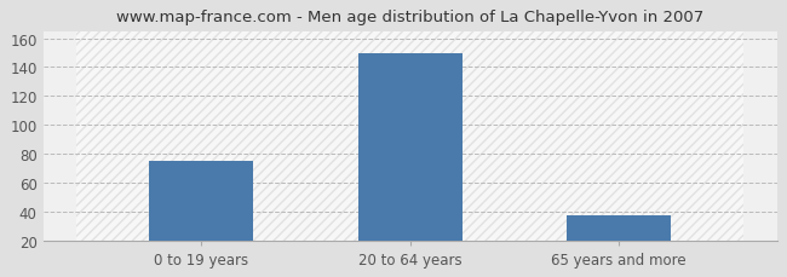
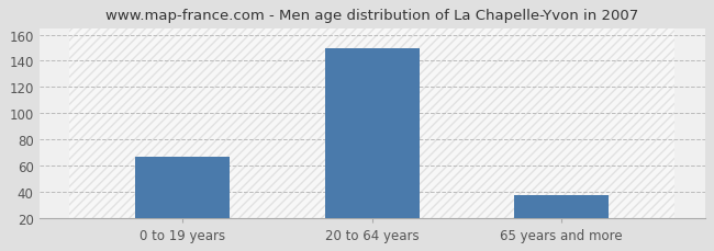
0 to 19 years: 75 -> 67
